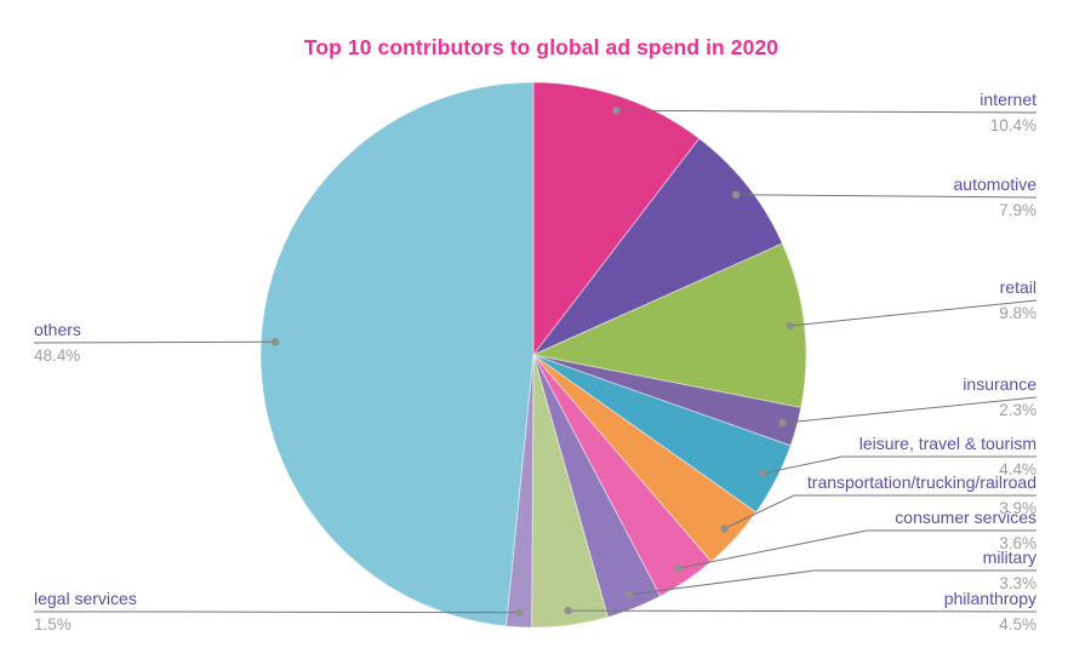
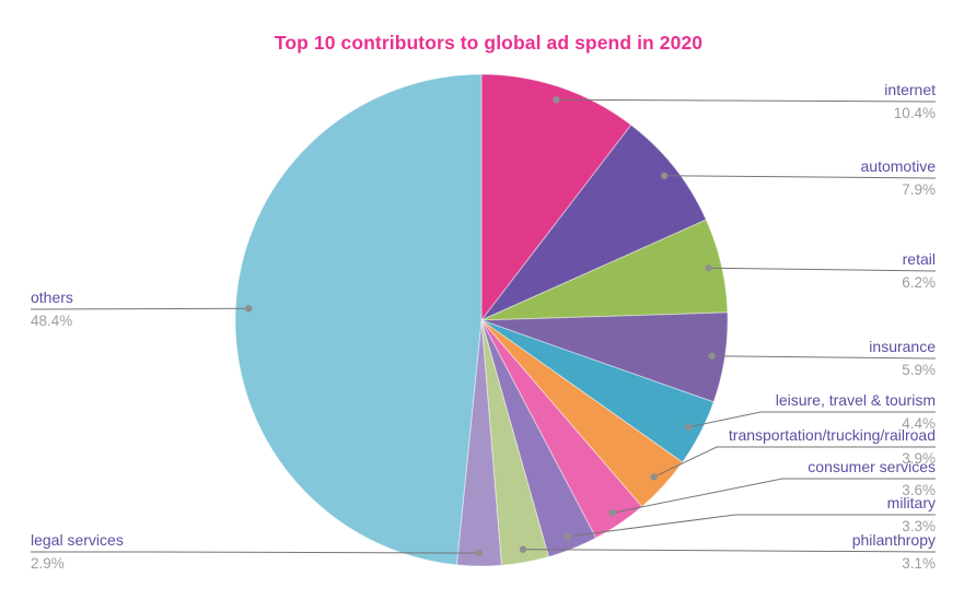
retail: 9.8% -> 6.2%
insurance: 2.3% -> 5.9%
philanthropy: 4.5% -> 3.1%
legal services: 1.5% -> 2.9%
